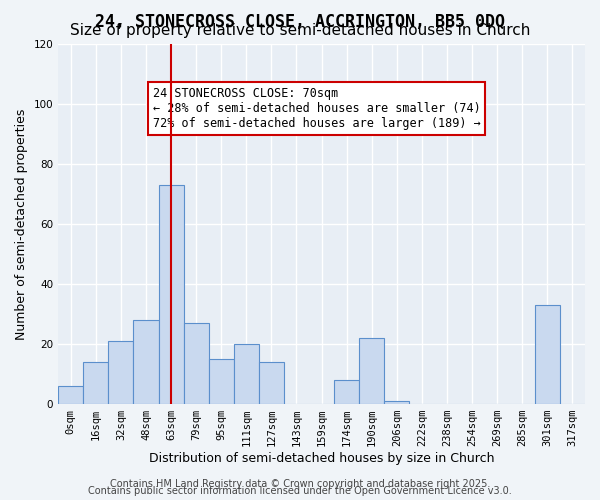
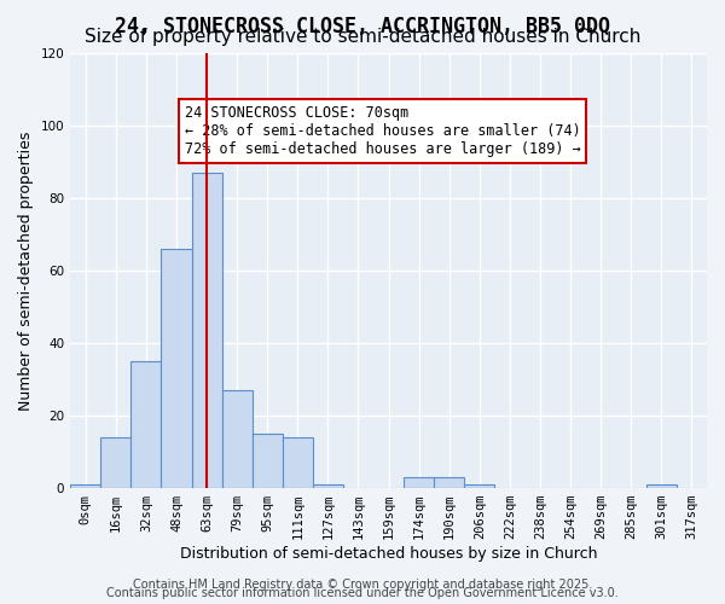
0sqm: 6 -> 1
32sqm: 21 -> 35
48sqm: 28 -> 66
63sqm: 73 -> 87
111sqm: 20 -> 14
127sqm: 14 -> 1
174sqm: 8 -> 3
190sqm: 22 -> 3
301sqm: 33 -> 1
